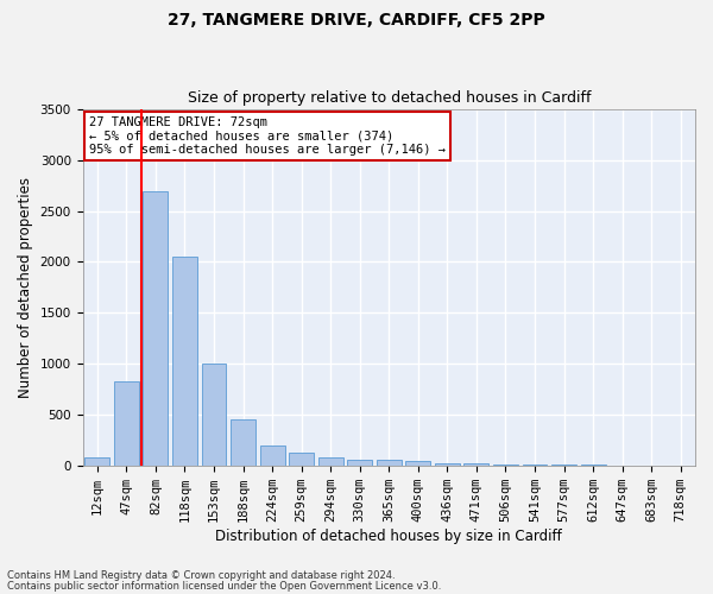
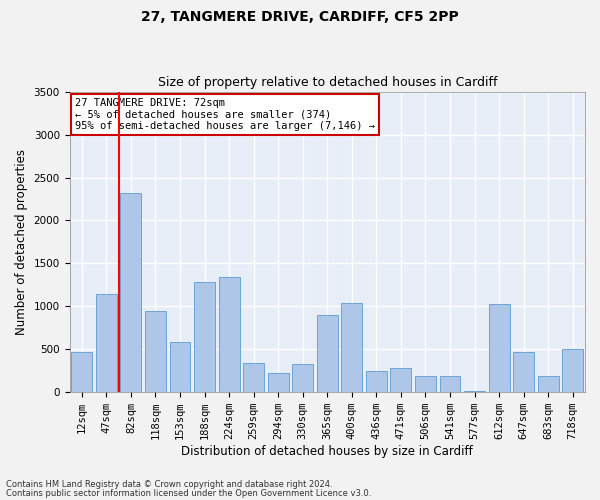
12sqm: 80 -> 460
47sqm: 830 -> 1140
82sqm: 2700 -> 2320
118sqm: 2050 -> 940
153sqm: 1000 -> 580
188sqm: 450 -> 1280
224sqm: 200 -> 1340
259sqm: 130 -> 340
294sqm: 80 -> 220
330sqm: 60 -> 320
365sqm: 50 -> 900
400sqm: 40 -> 1040
436sqm: 20 -> 240
471sqm: 20 -> 280
506sqm: 10 -> 180
541sqm: 10 -> 180
612sqm: 0 -> 1020
647sqm: 0 -> 460
683sqm: 0 -> 180
718sqm: 0 -> 500
